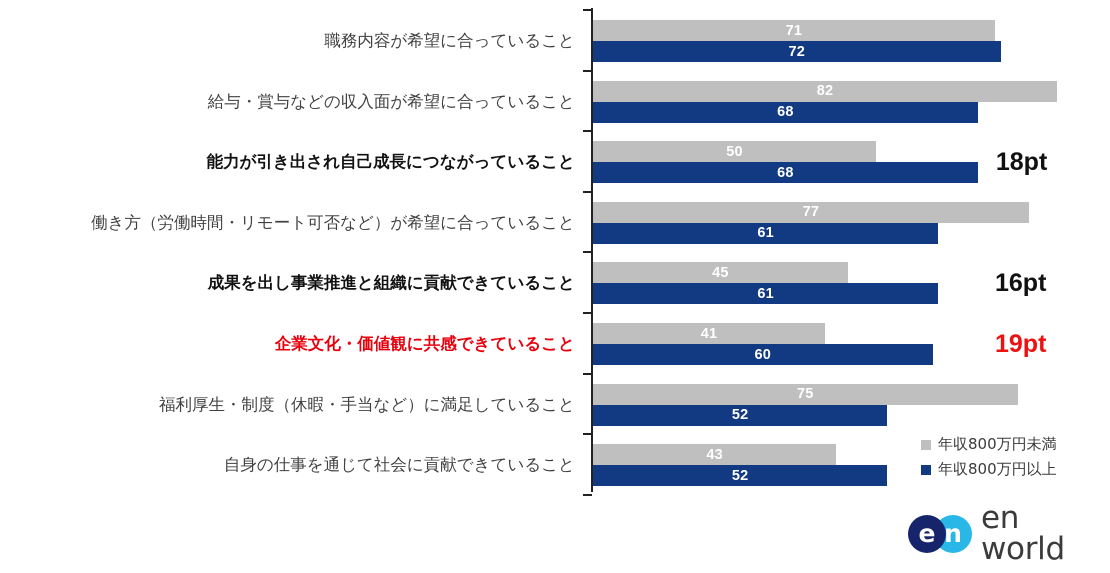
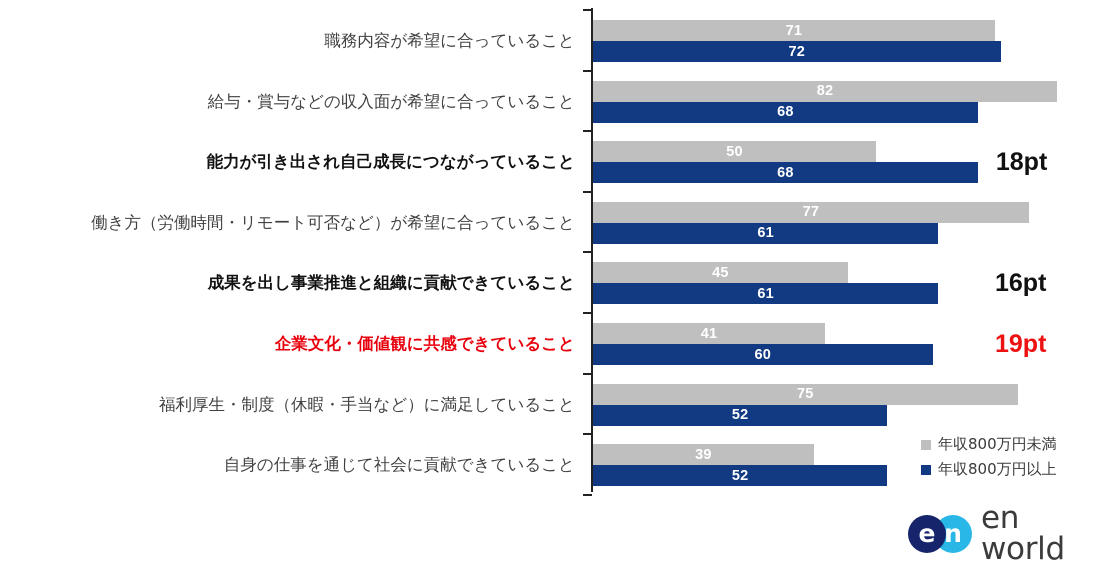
年収800万円未満/自身の仕事を通じて社会に貢献できていること: 43 -> 39
